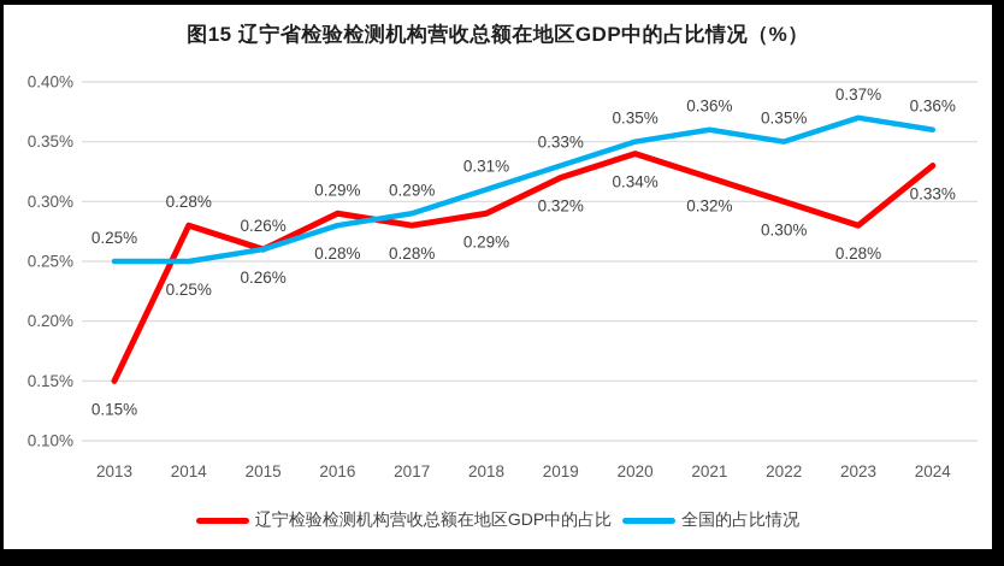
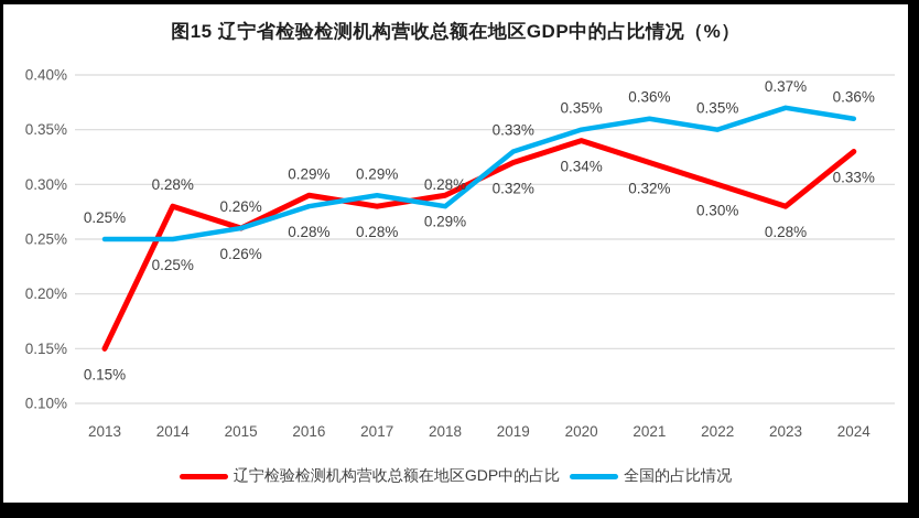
全国的占比情况/2018: 0.31% -> 0.28%
